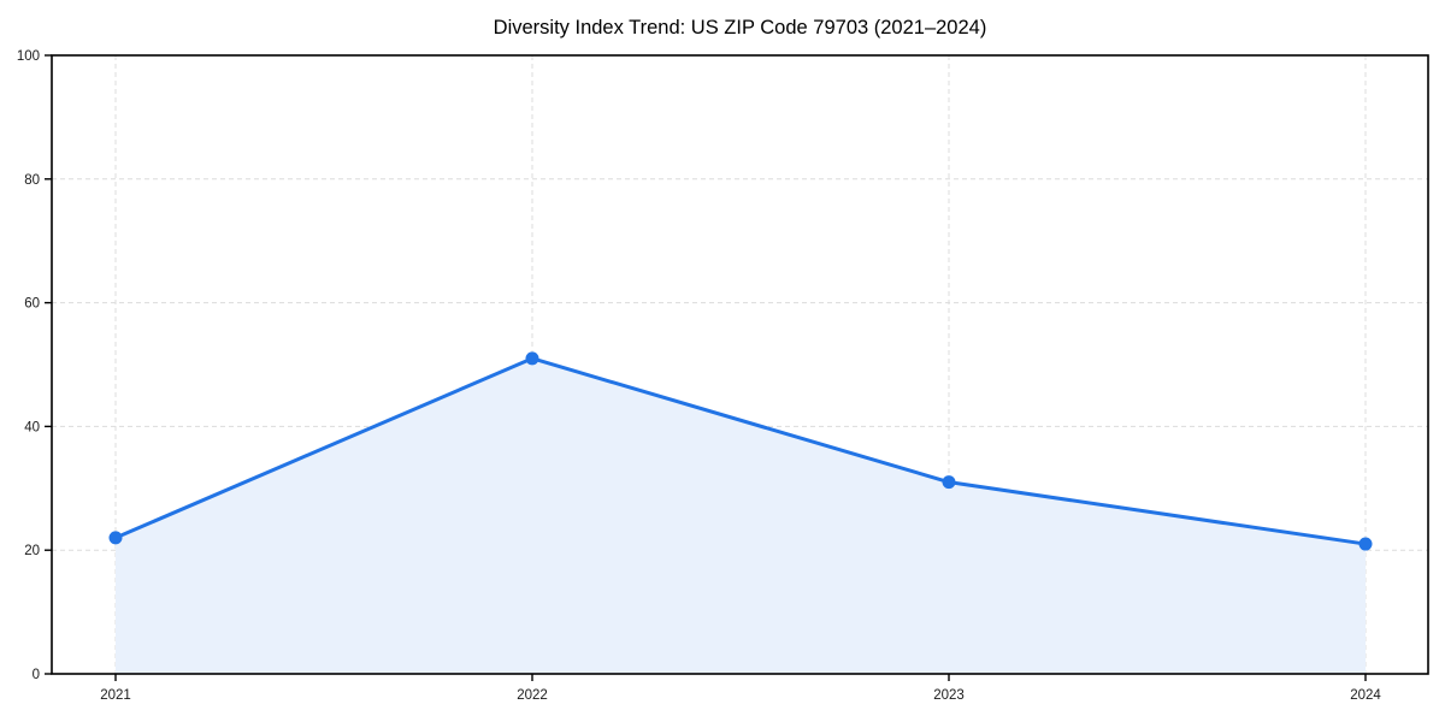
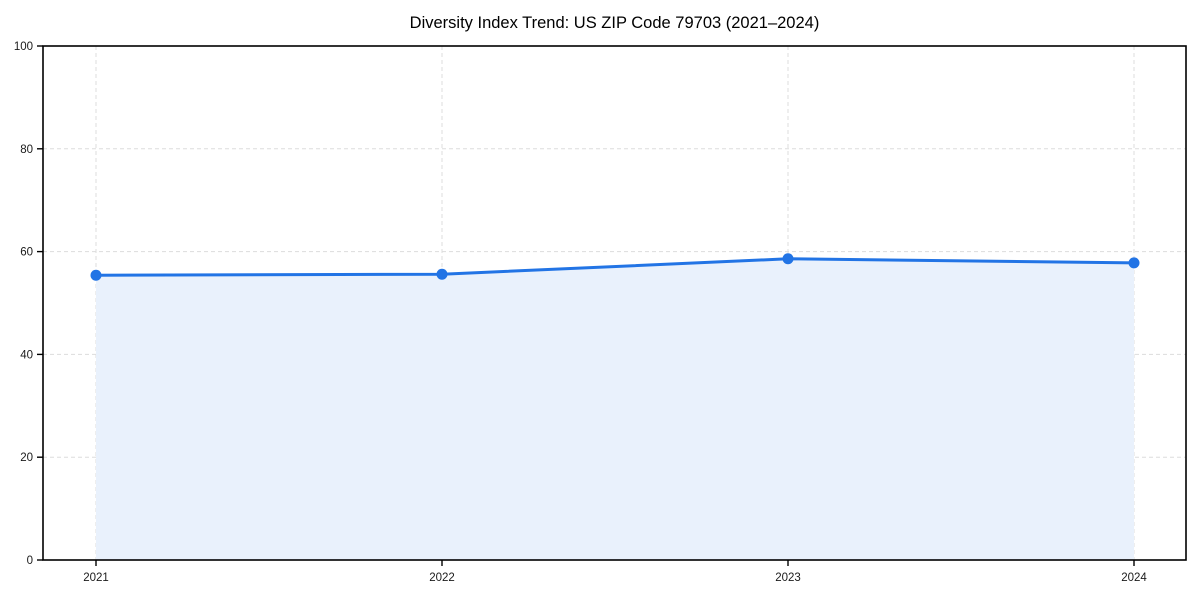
2021: 22 -> 55
2022: 51 -> 56
2023: 31 -> 59
2024: 21 -> 58
